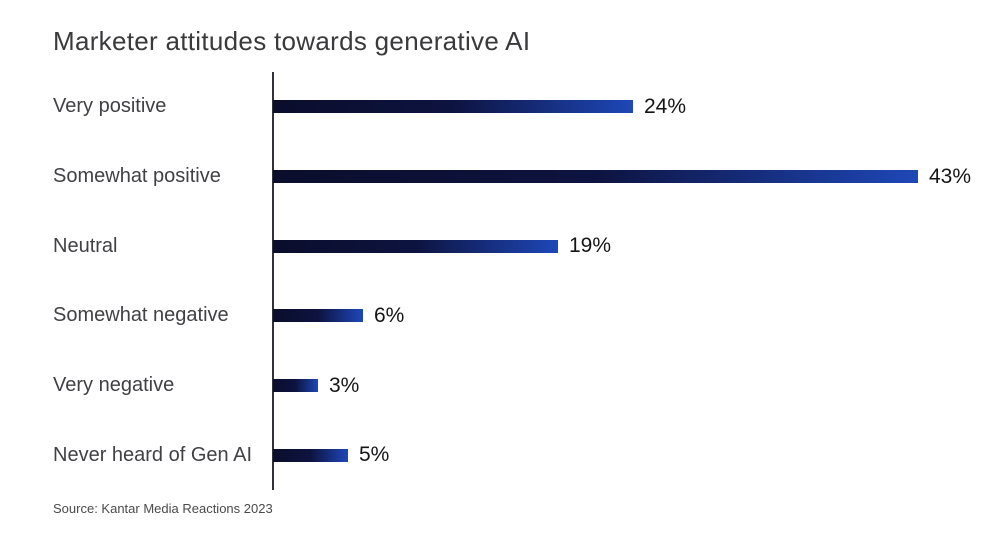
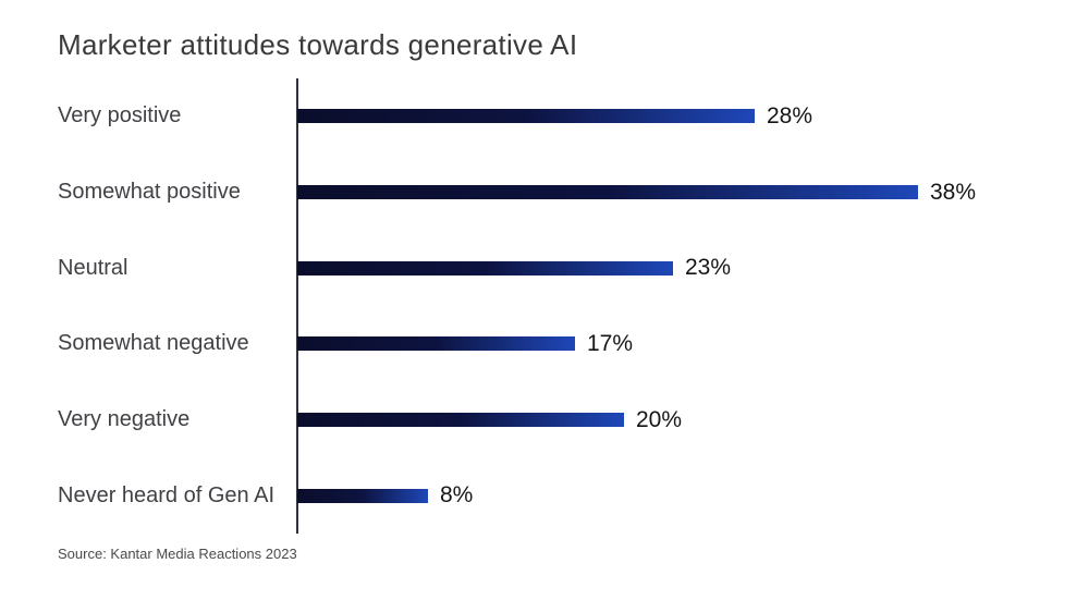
Very positive: 24% -> 28%
Somewhat positive: 43% -> 38%
Neutral: 19% -> 23%
Somewhat negative: 6% -> 17%
Very negative: 3% -> 20%
Never heard of Gen AI: 5% -> 8%
